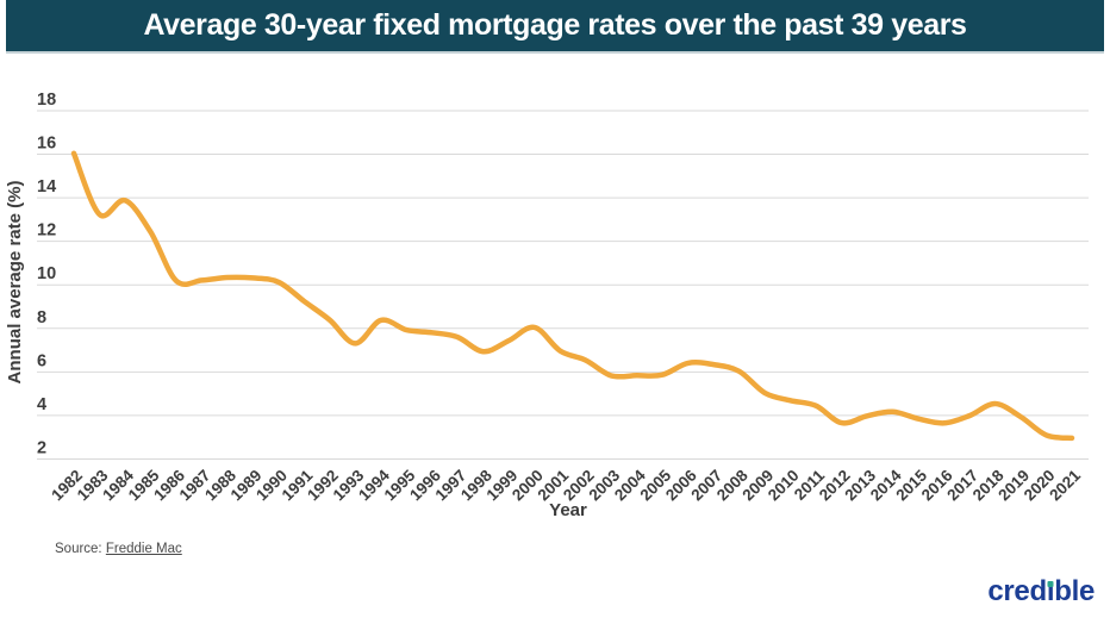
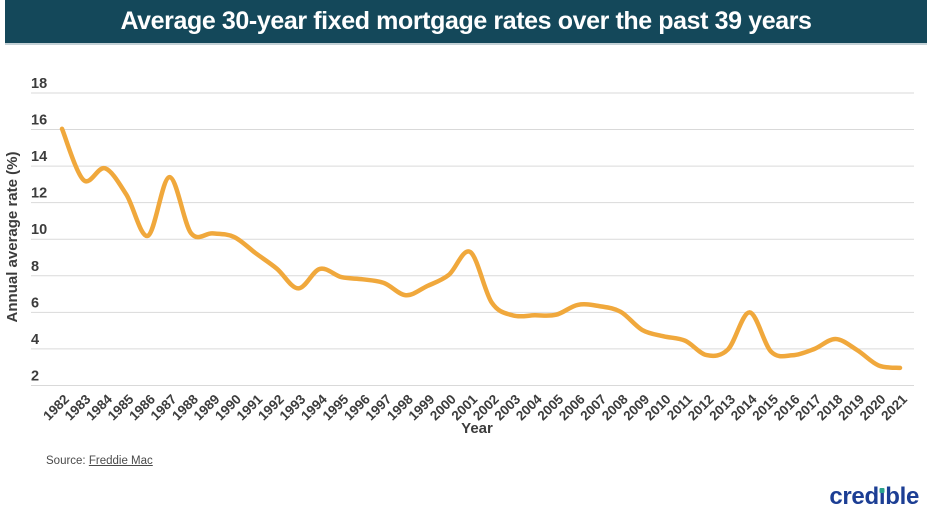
1987: 10.2 -> 13.4
2001: 7.0 -> 9.3
2014: 4.2 -> 6.0
